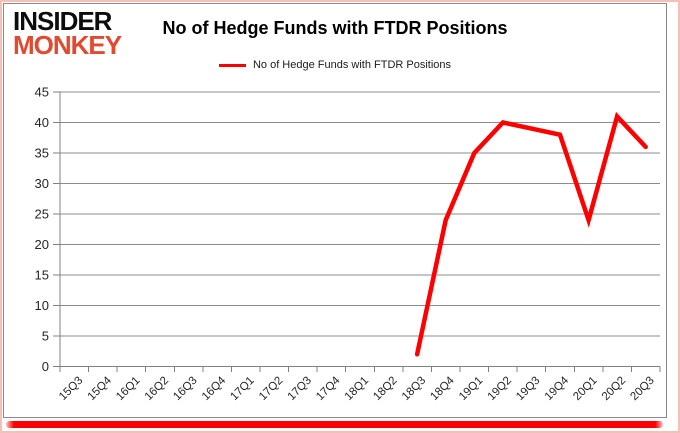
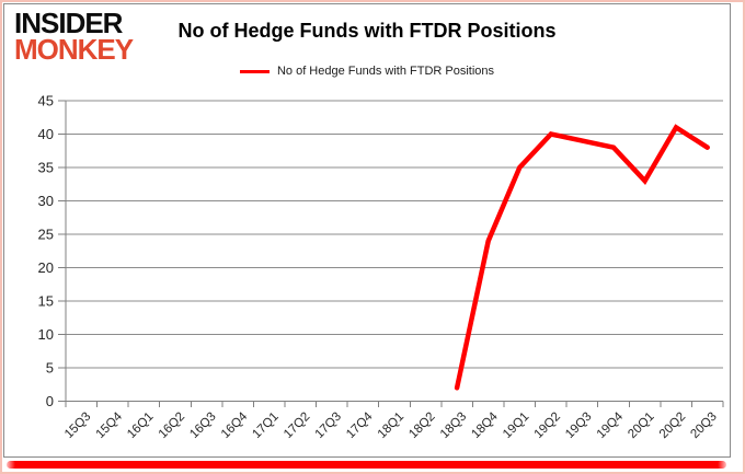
20Q1: 24 -> 33
20Q3: 36 -> 38
